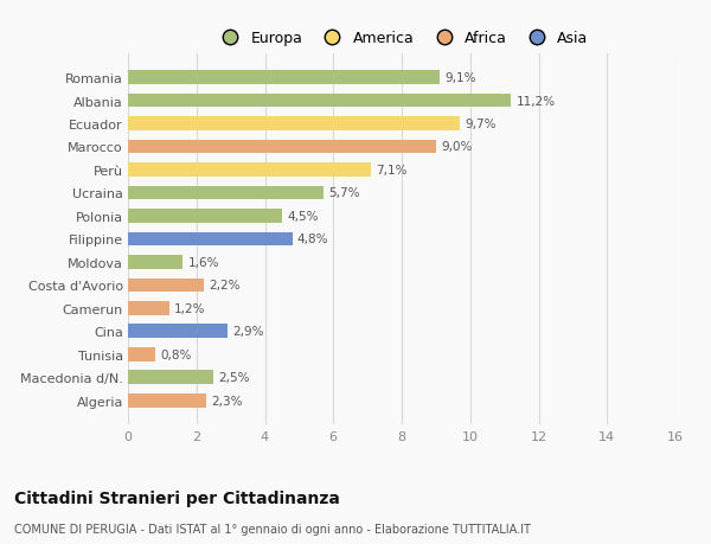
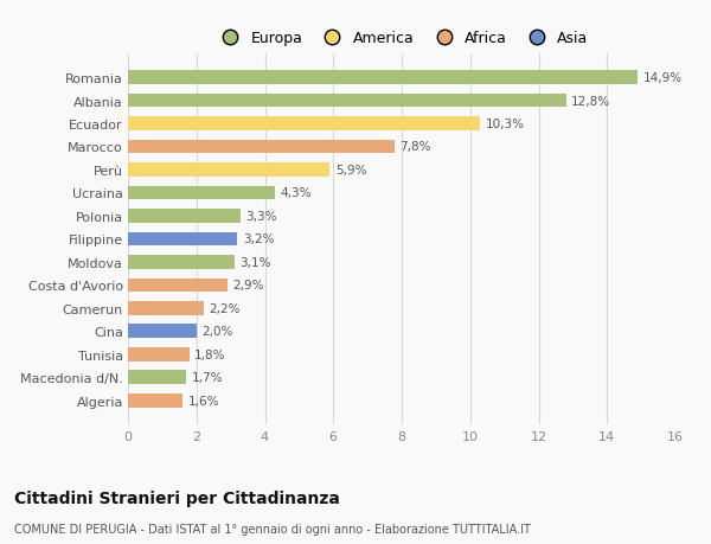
Romania: 9,1% -> 14,9%
Albania: 11,2% -> 12,8%
Ecuador: 9,7% -> 10,3%
Marocco: 9,0% -> 7,8%
Perù: 7,1% -> 5,9%
Ucraina: 5,7% -> 4,3%
Polonia: 4,5% -> 3,3%
Filippine: 4,8% -> 3,2%
Moldova: 1,6% -> 3,1%
Costa d'Avorio: 2,2% -> 2,9%
Camerun: 1,2% -> 2,2%
Cina: 2,9% -> 2,0%
Tunisia: 0,8% -> 1,8%
Macedonia d/N.: 2,5% -> 1,7%
Algeria: 2,3% -> 1,6%
